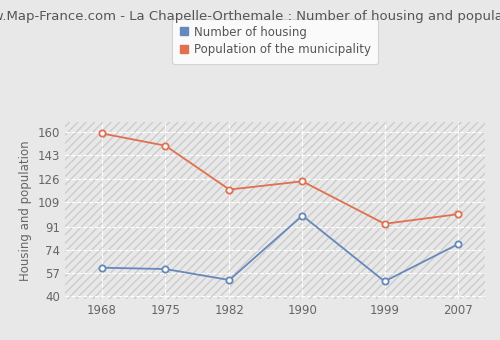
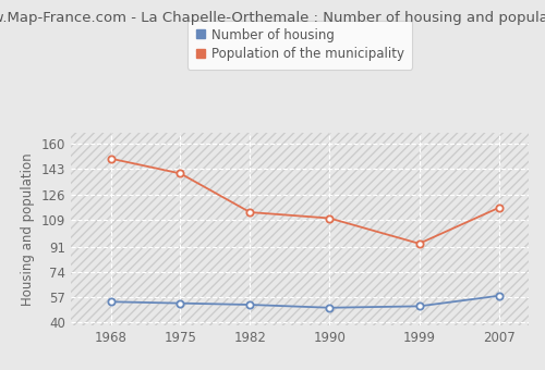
Number of housing/1968: 61 -> 54
Population of the municipality/1968: 159 -> 150
Number of housing/1975: 60 -> 53
Population of the municipality/1975: 150 -> 140
Population of the municipality/1982: 118 -> 114
Number of housing/1990: 99 -> 50
Population of the municipality/1990: 124 -> 110
Number of housing/2007: 78 -> 58
Population of the municipality/2007: 100 -> 117
